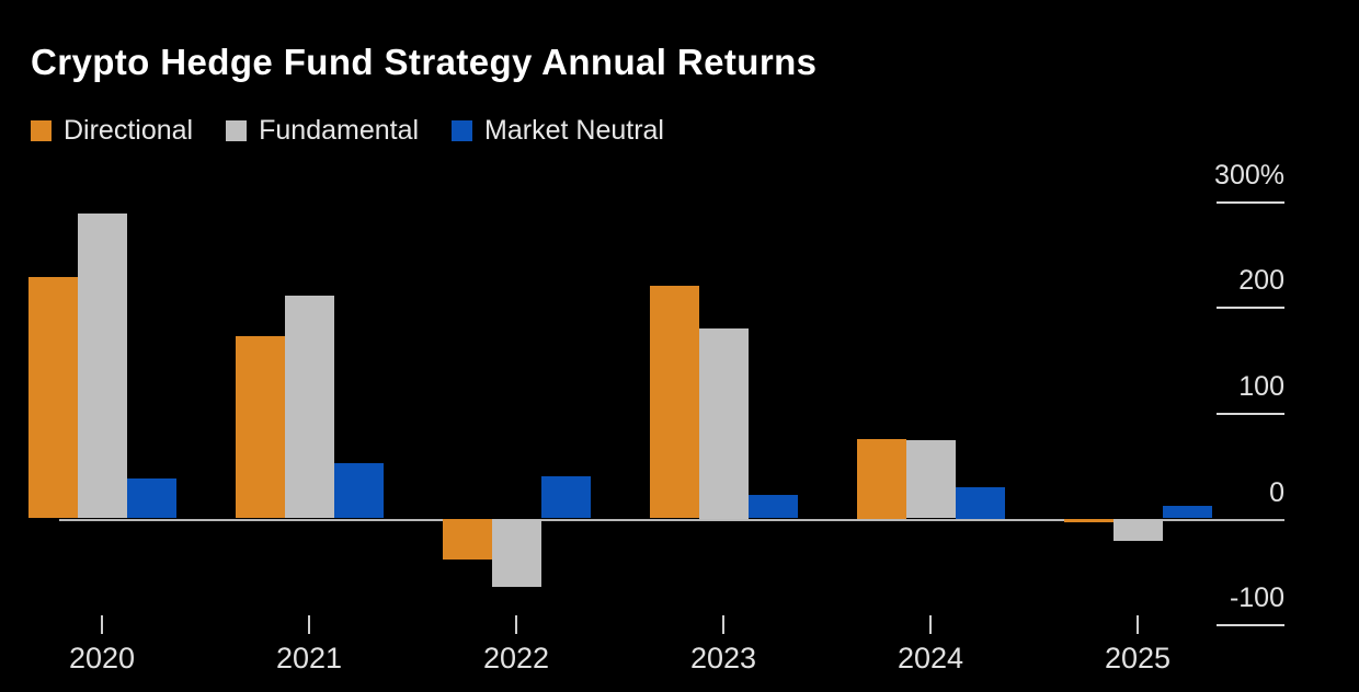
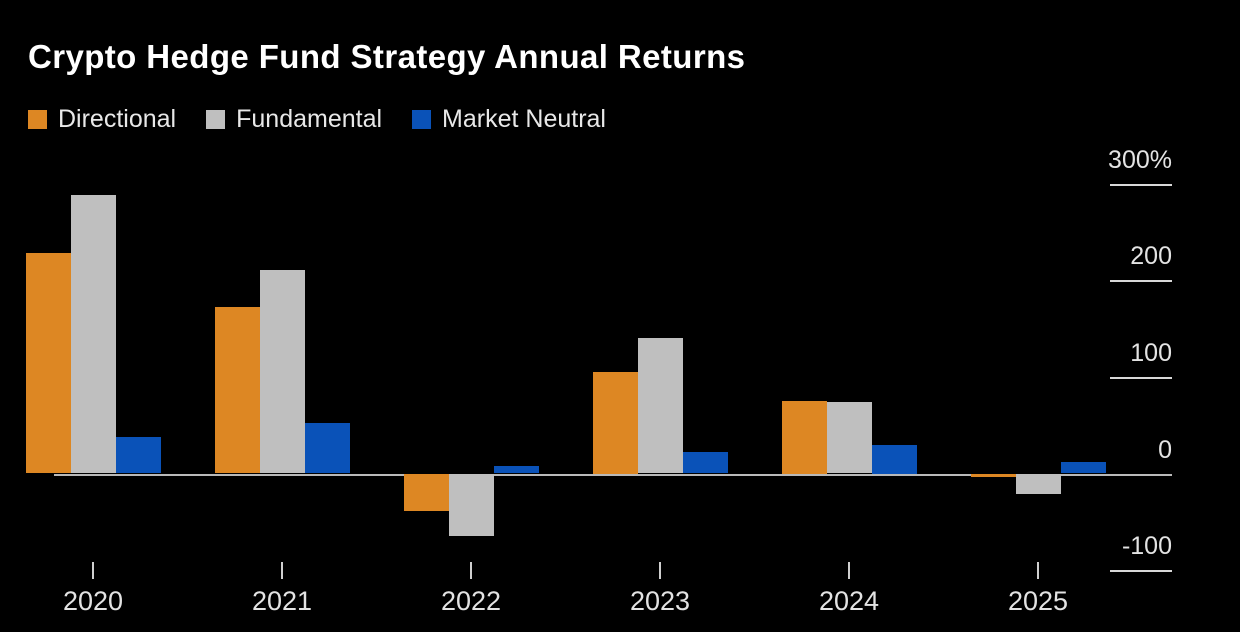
Market Neutral/2022: 40% -> 10%
Directional/2023: 220% -> 100%
Fundamental/2023: 180% -> 140%
